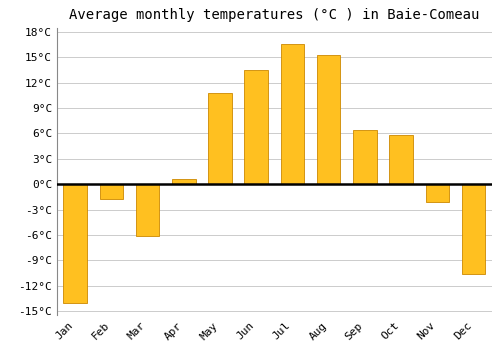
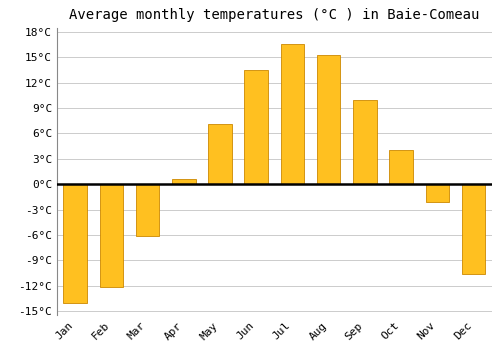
Feb: -1.8°C -> -12.2°C
May: 10.8°C -> 7.1°C
Sep: 6.4°C -> 10.0°C
Oct: 5.8°C -> 4.1°C
